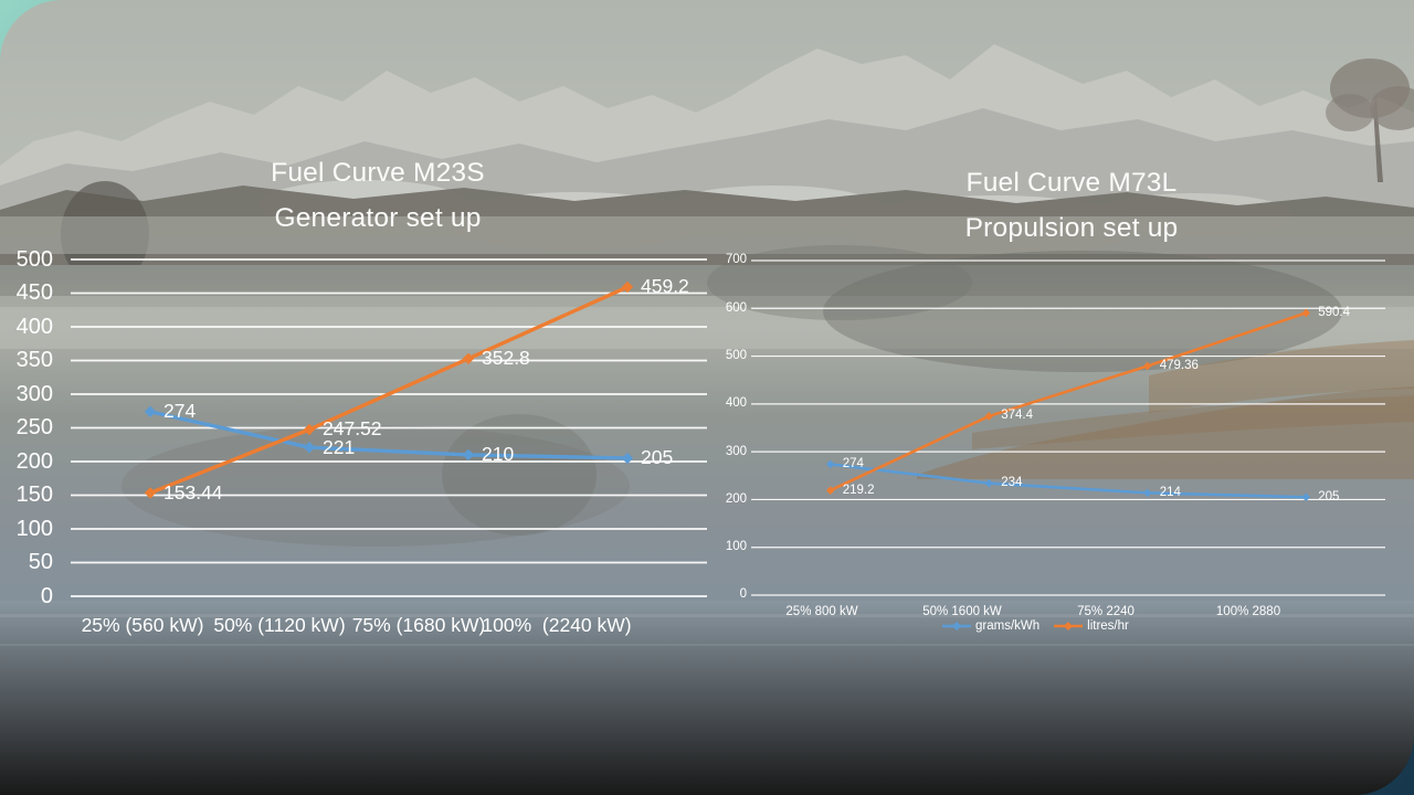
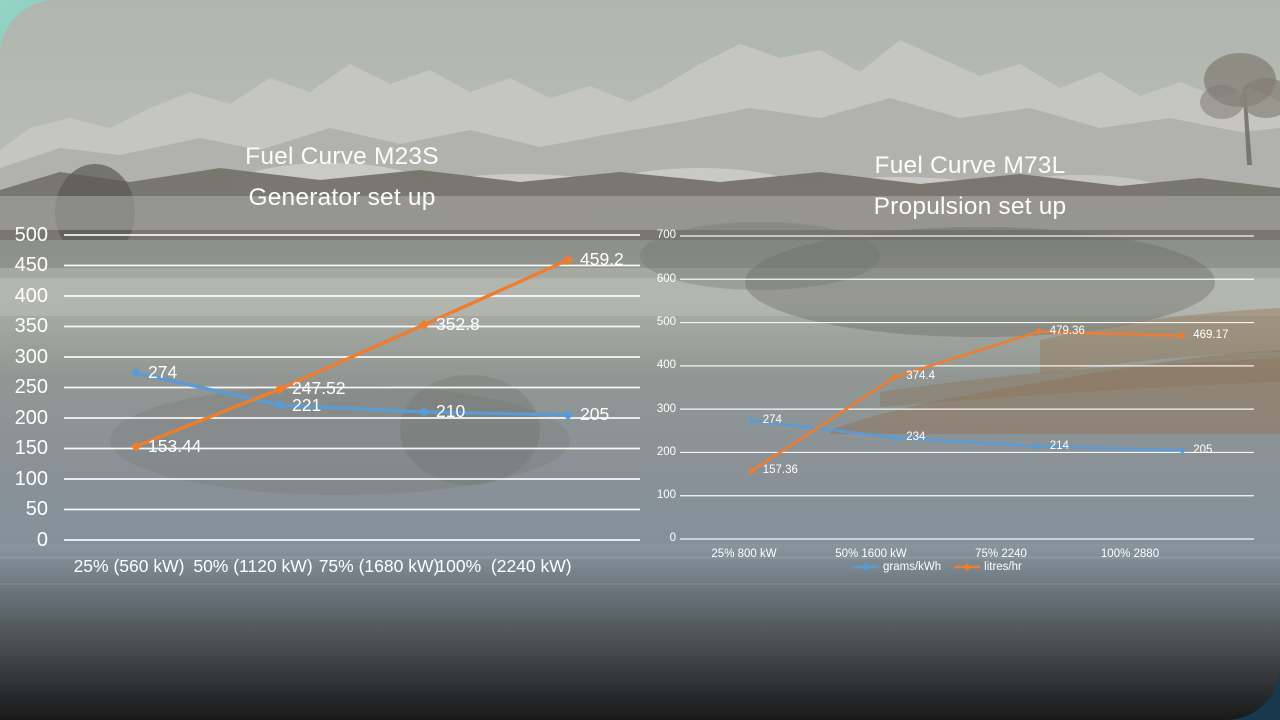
Fuel Curve M73L Propulsion set up/litres/hr/25% 800 kW: 219.2 -> 157.36
Fuel Curve M73L Propulsion set up/litres/hr/100% 2880: 590.4 -> 469.17
